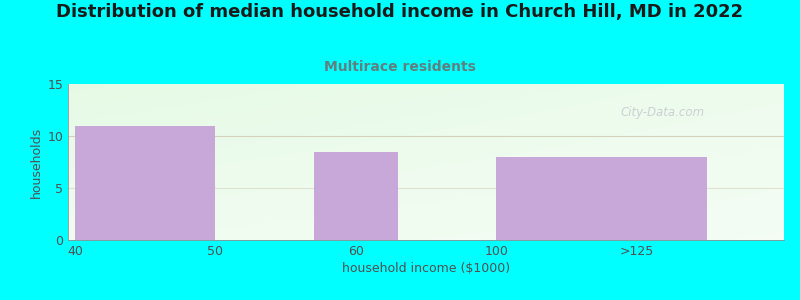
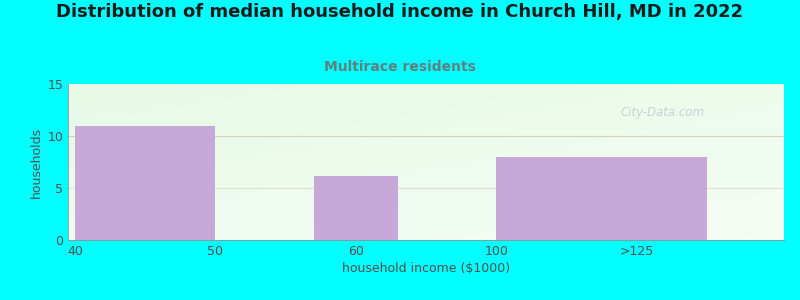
60: 8.5 -> 6.2
